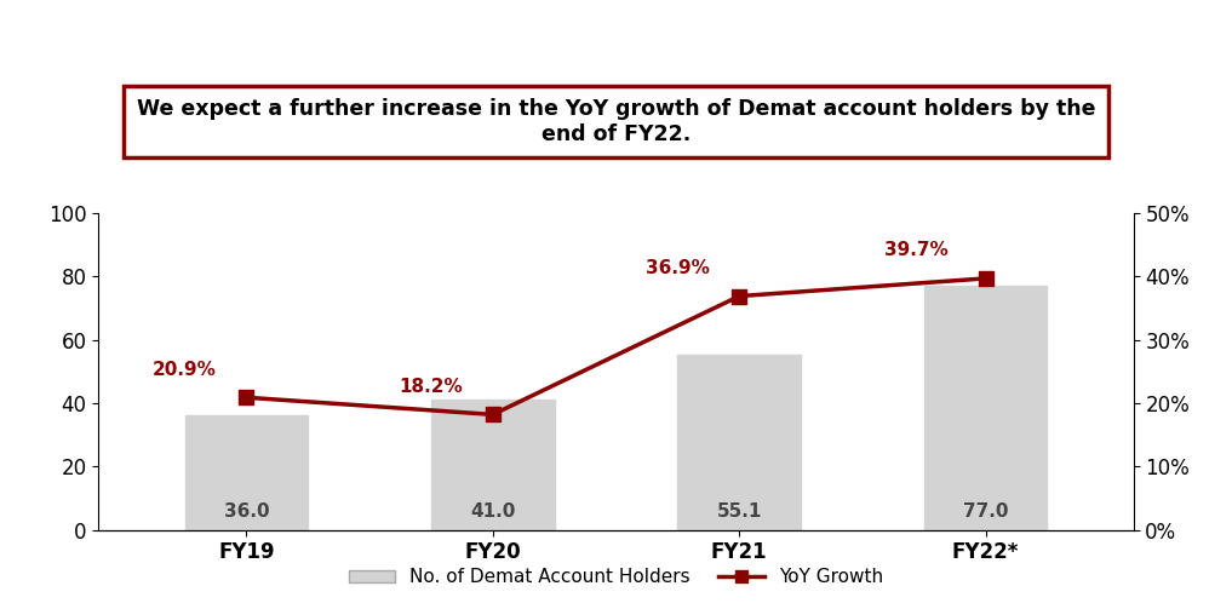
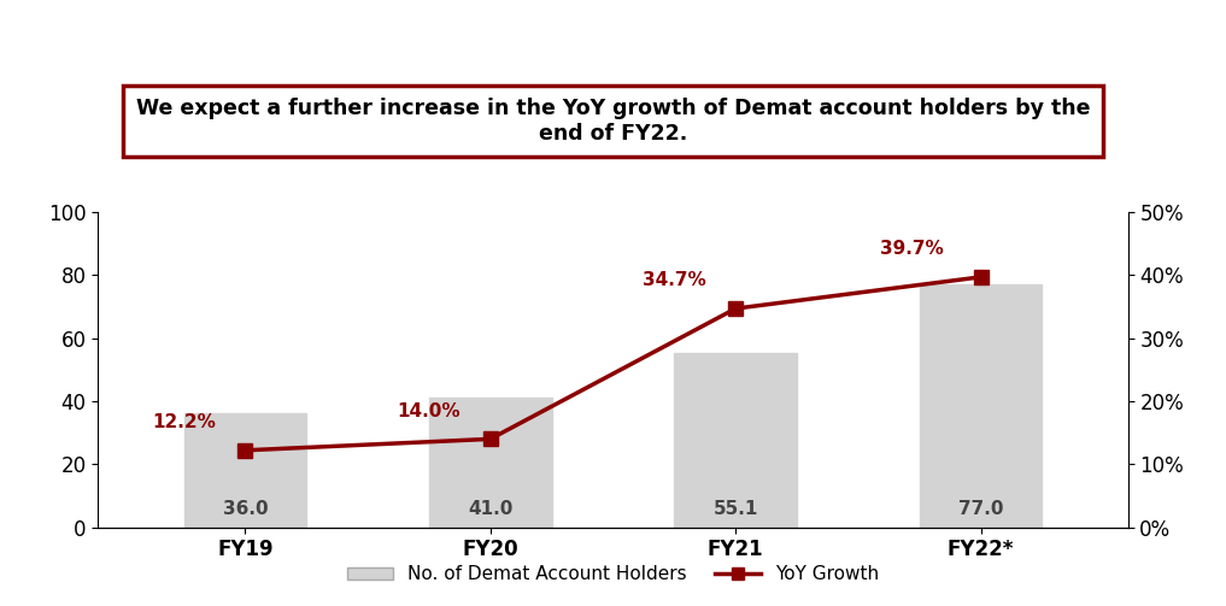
YoY Growth/FY19: 20.9% -> 12.2%
YoY Growth/FY20: 18.2% -> 14.0%
YoY Growth/FY21: 36.9% -> 34.7%
